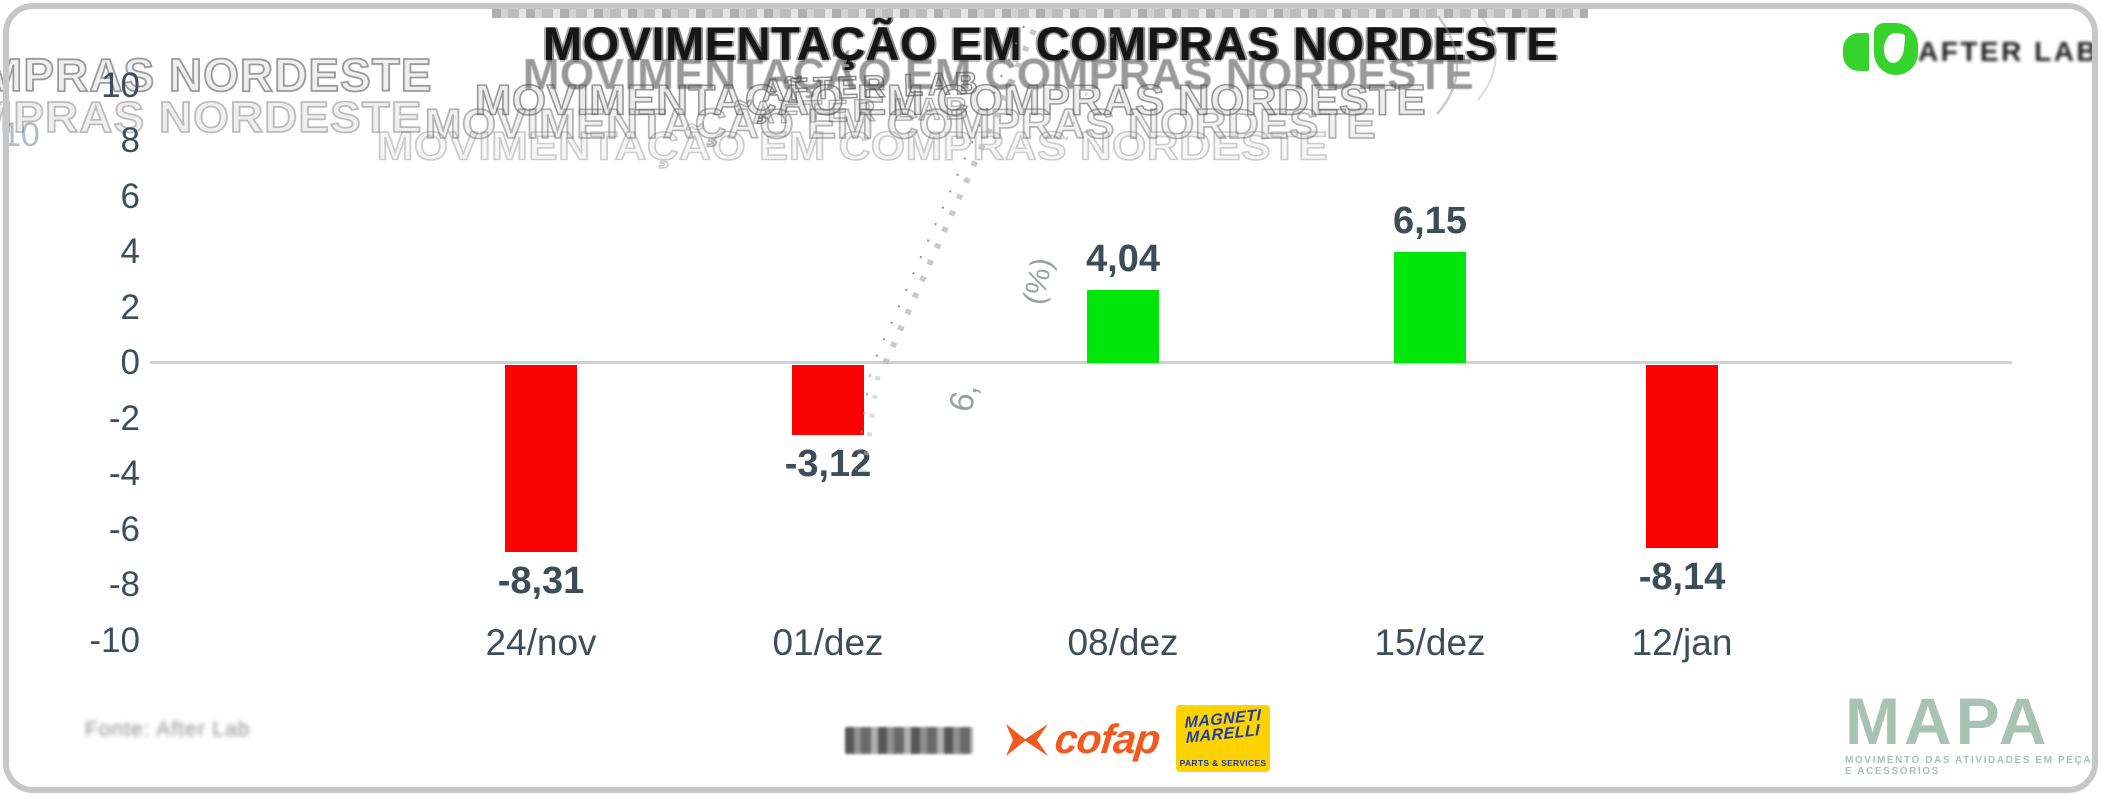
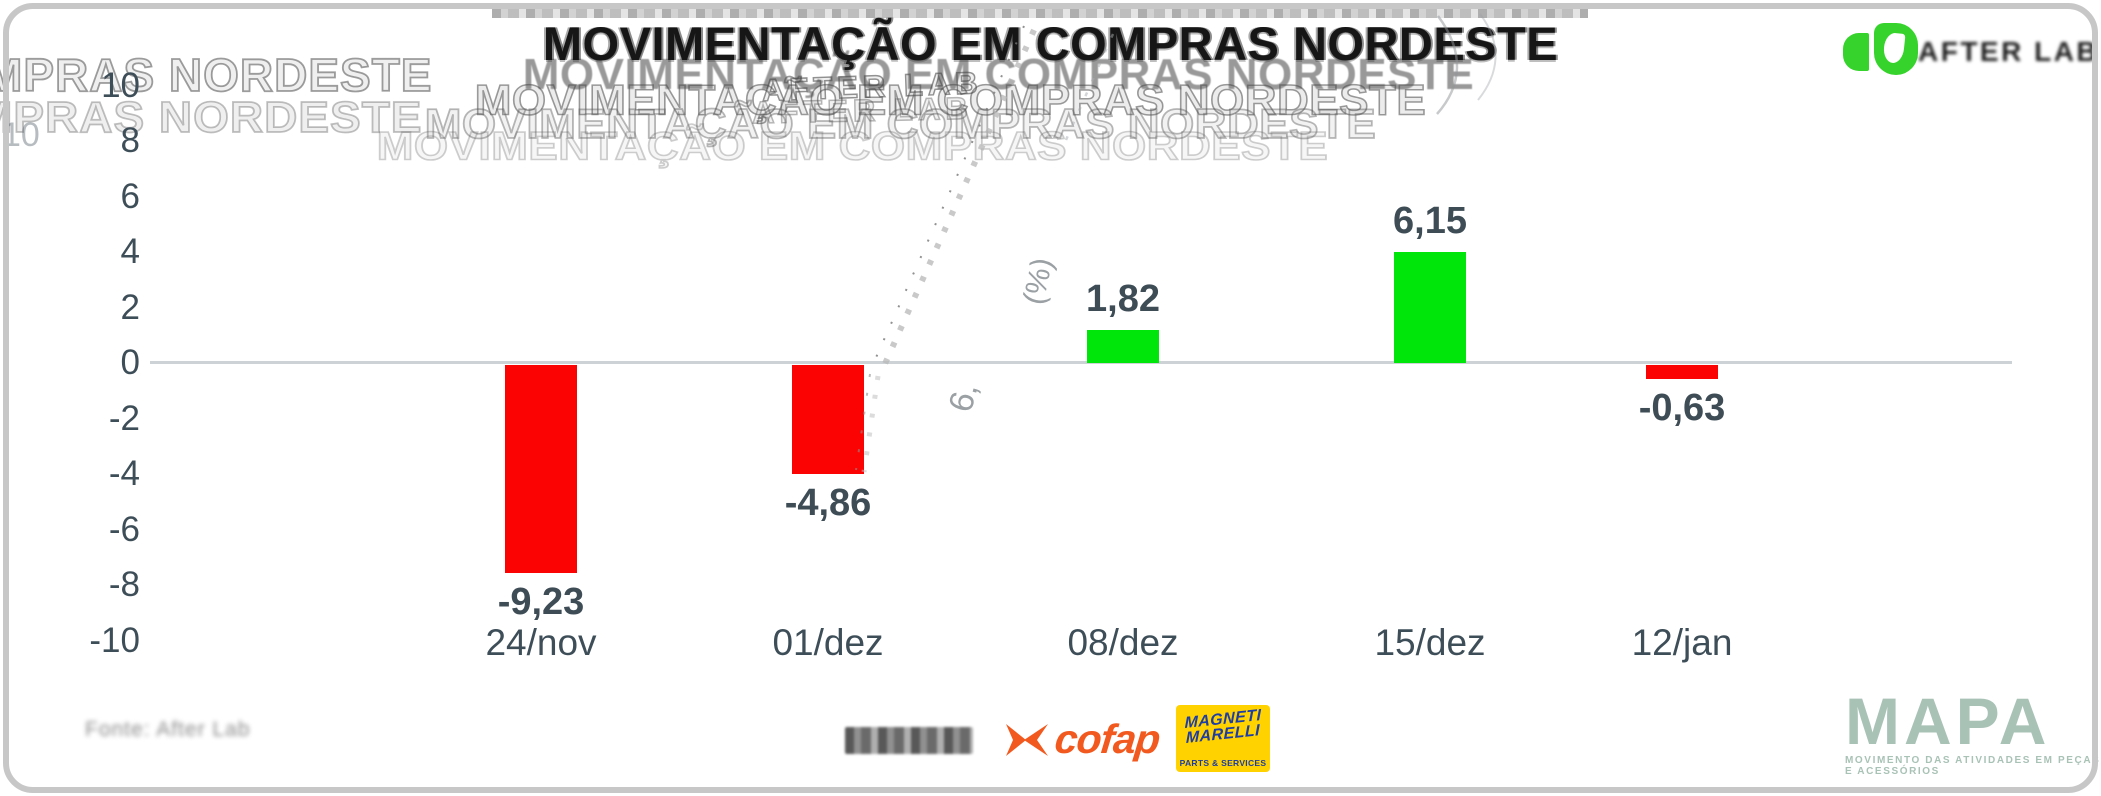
24/nov: -8,31 -> -9,23
01/dez: -3,12 -> -4,86
08/dez: 4,04 -> 1,82
12/jan: -8,14 -> -0,63
